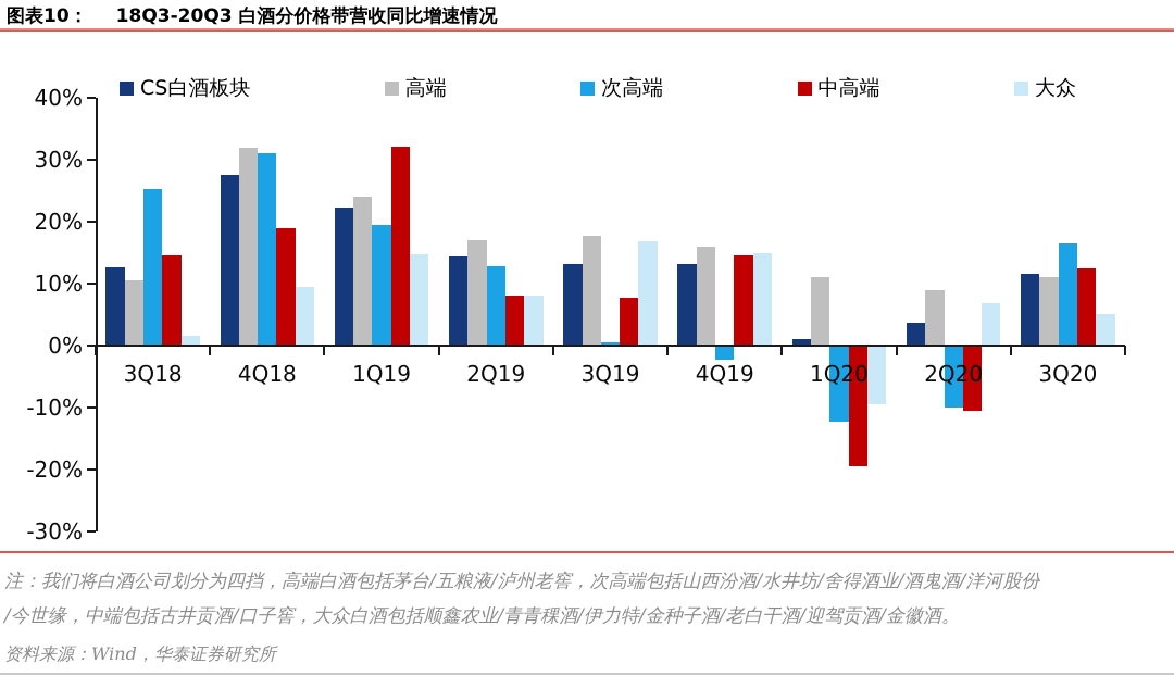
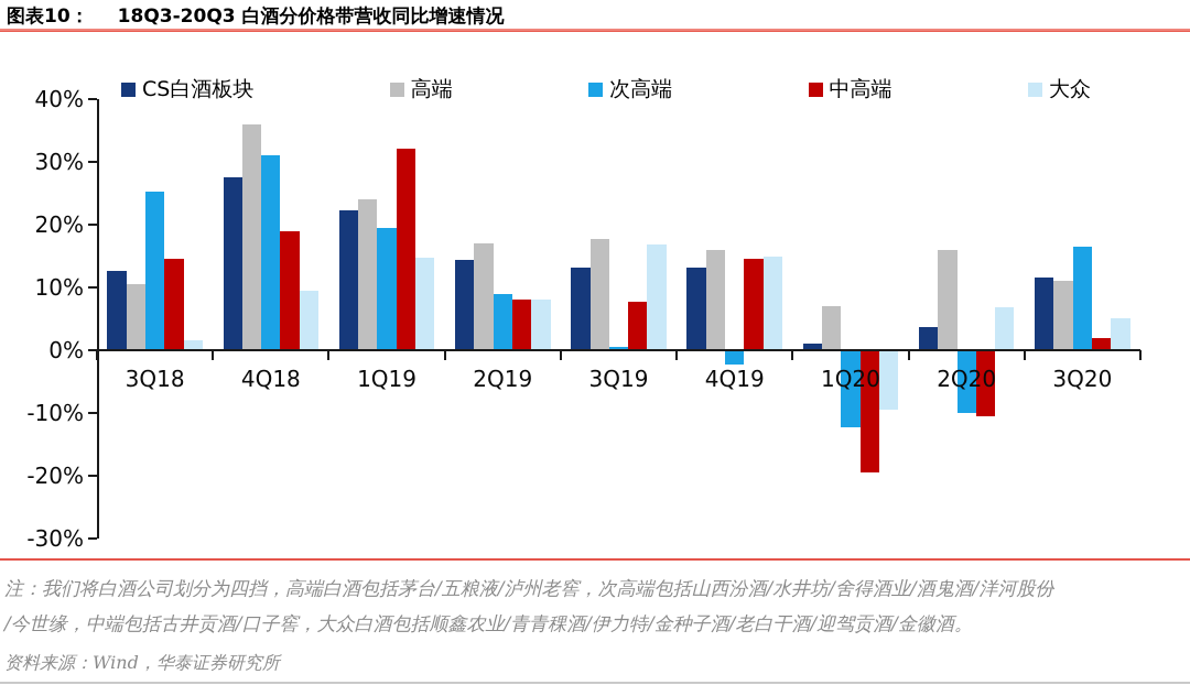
高端/4Q18: 32% -> 36%
次高端/2Q19: 13% -> 9%
高端/1Q20: 11% -> 7%
高端/2Q20: 9% -> 16%
中高端/3Q20: 12% -> 2%
